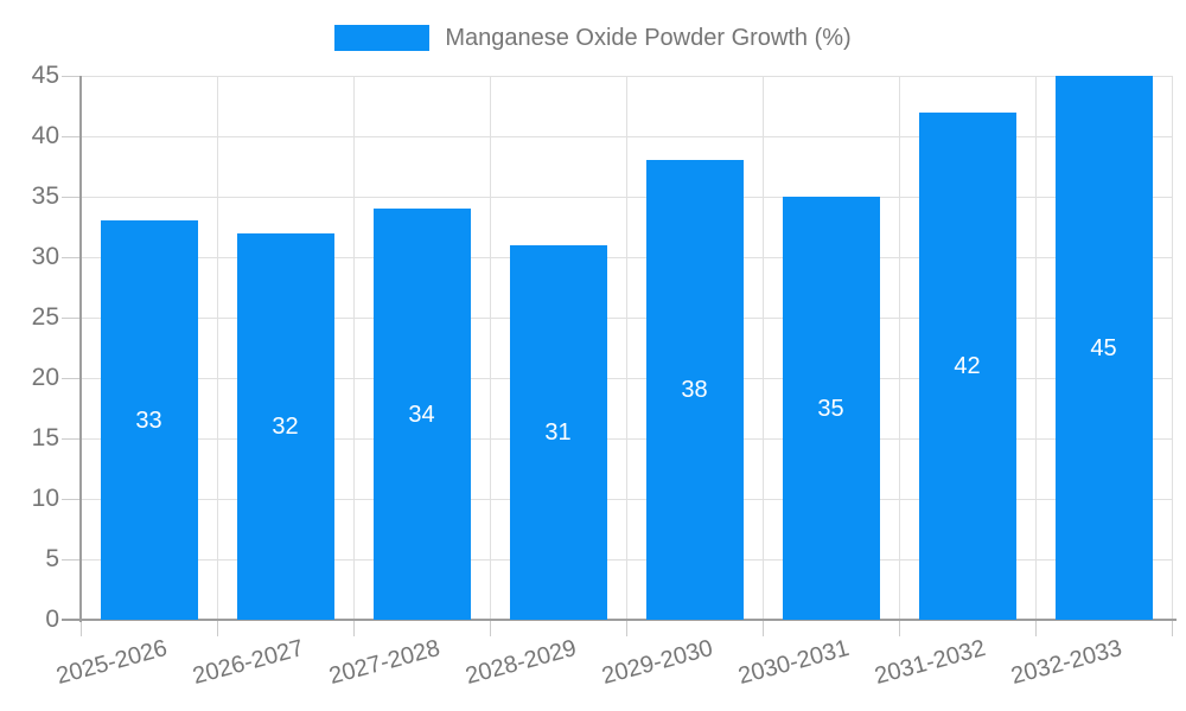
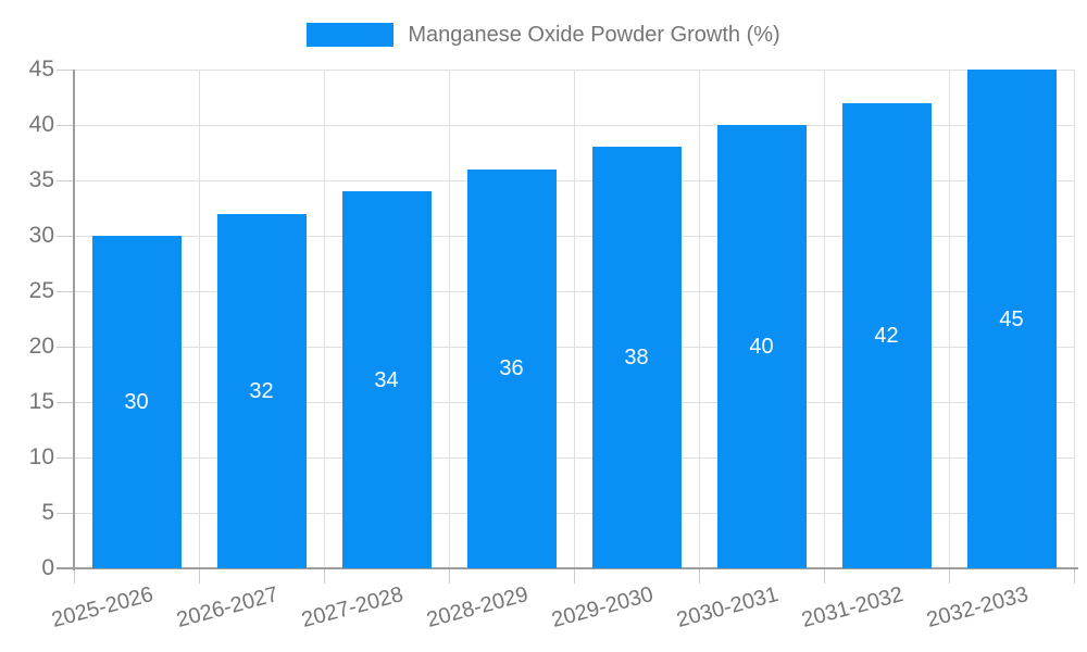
2025-2026: 33 -> 30
2028-2029: 31 -> 36
2030-2031: 35 -> 40
